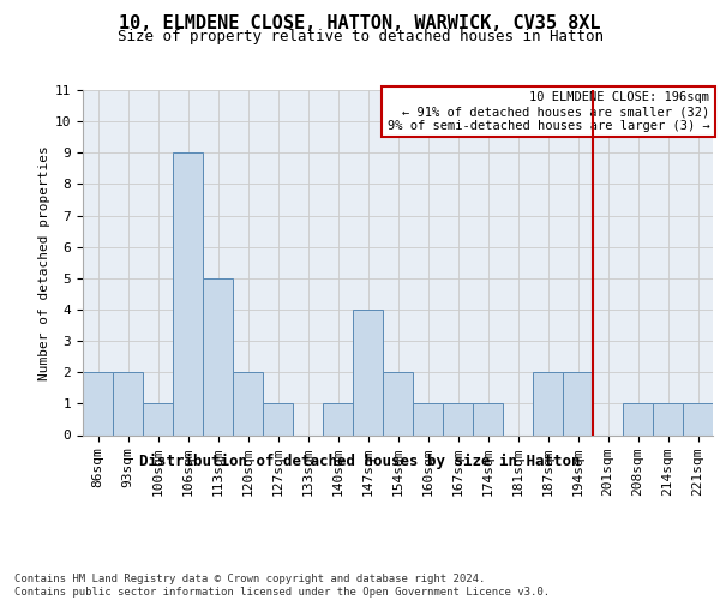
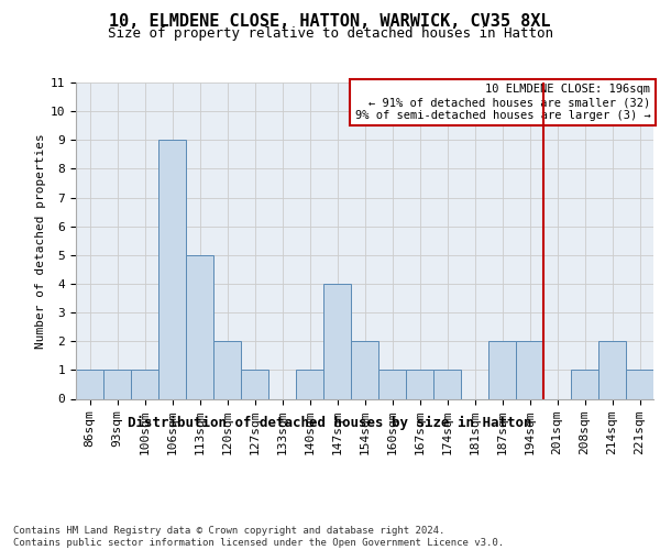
86sqm: 2 -> 1
93sqm: 2 -> 1
214sqm: 1 -> 2
